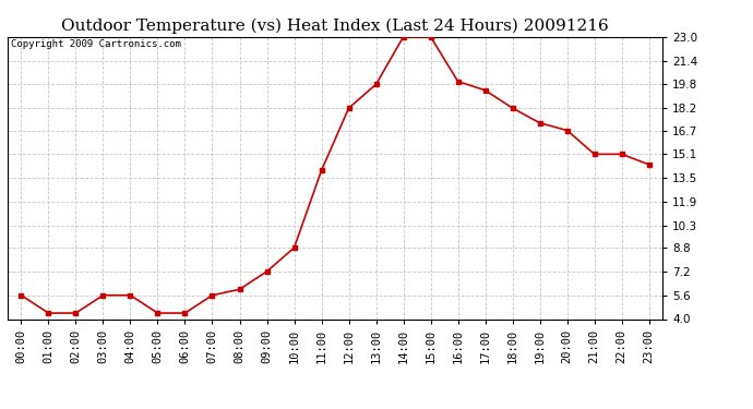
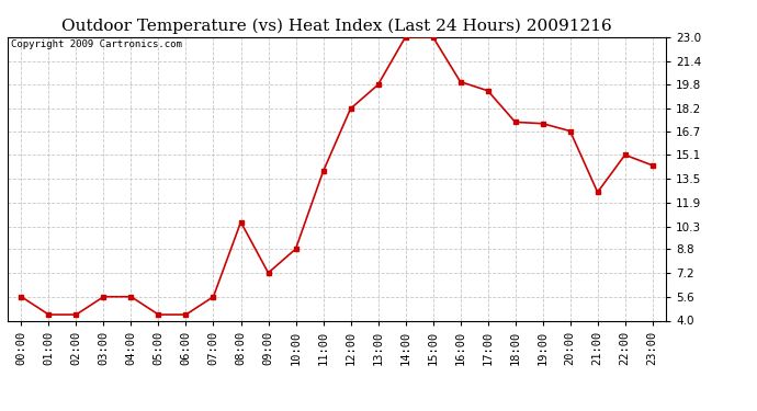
08:00: 6.0 -> 10.6
18:00: 18.2 -> 17.3
21:00: 15.1 -> 12.6
